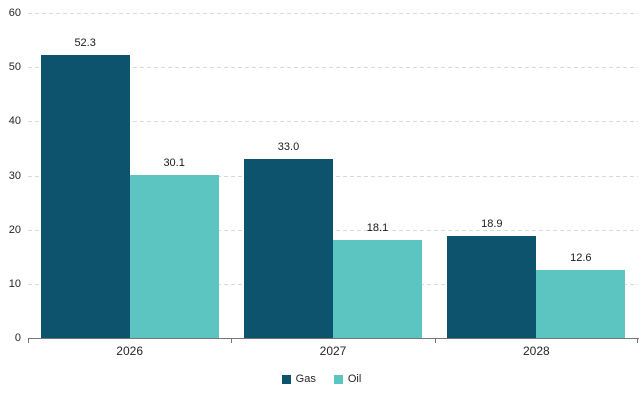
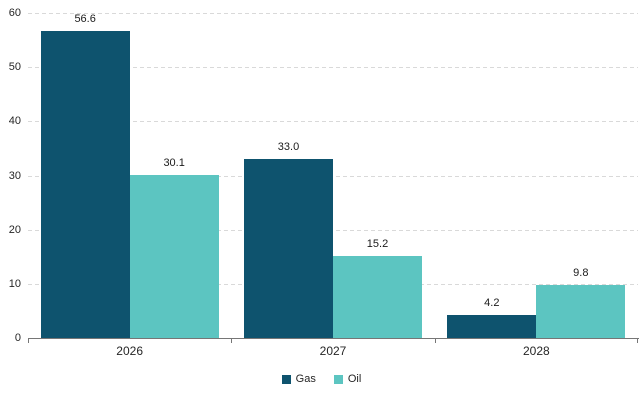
Gas/2026: 52.3 -> 56.6
Oil/2027: 18.1 -> 15.2
Gas/2028: 18.9 -> 4.2
Oil/2028: 12.6 -> 9.8
